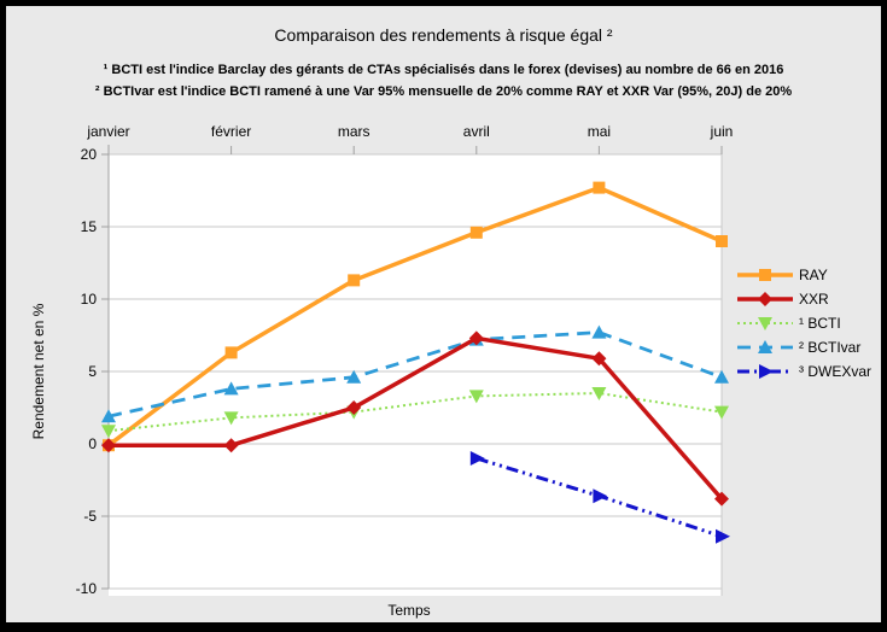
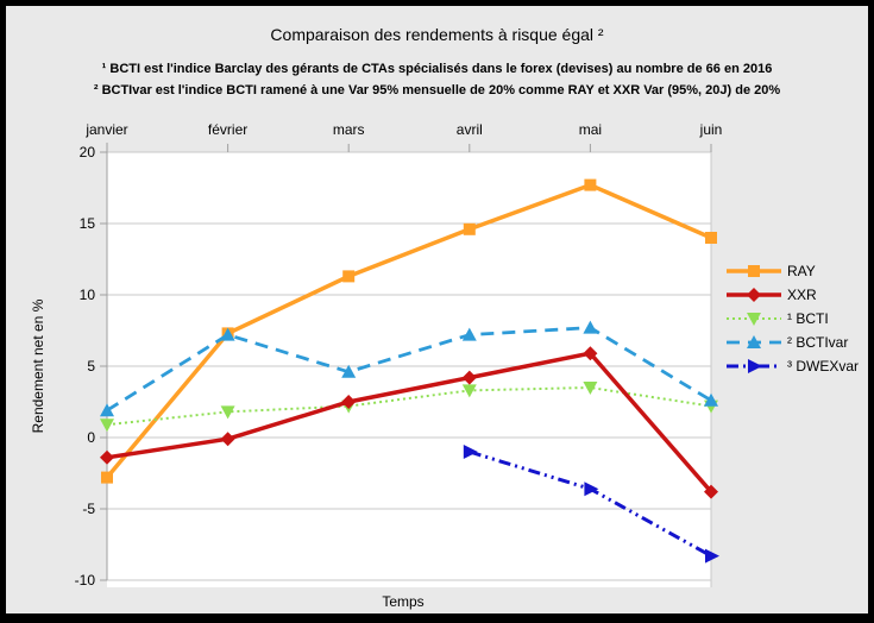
RAY/janvier: -0.1 -> -2.8
XXR/janvier: -0.1 -> -1.4
RAY/février: 6.3 -> 7.3
² BCTIvar/février: 3.8 -> 7.2
XXR/avril: 7.3 -> 4.2
² BCTIvar/juin: 4.6 -> 2.6
³ DWEXvar/juin: -6.4 -> -8.3
